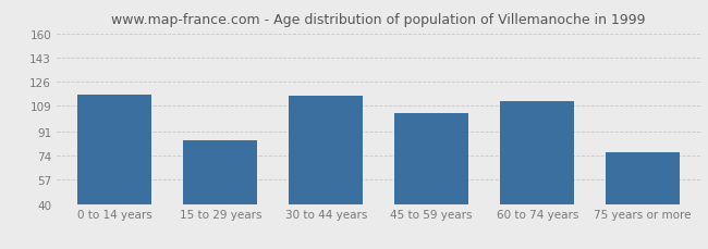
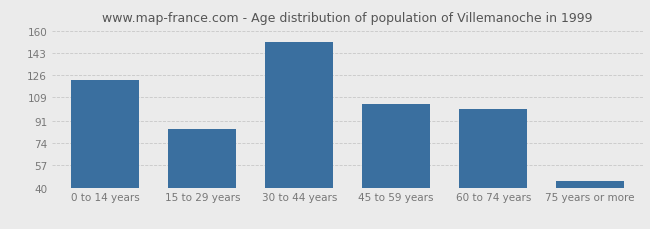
0 to 14 years: 117 -> 122
30 to 44 years: 116 -> 151
60 to 74 years: 112 -> 100
75 years or more: 76 -> 45
